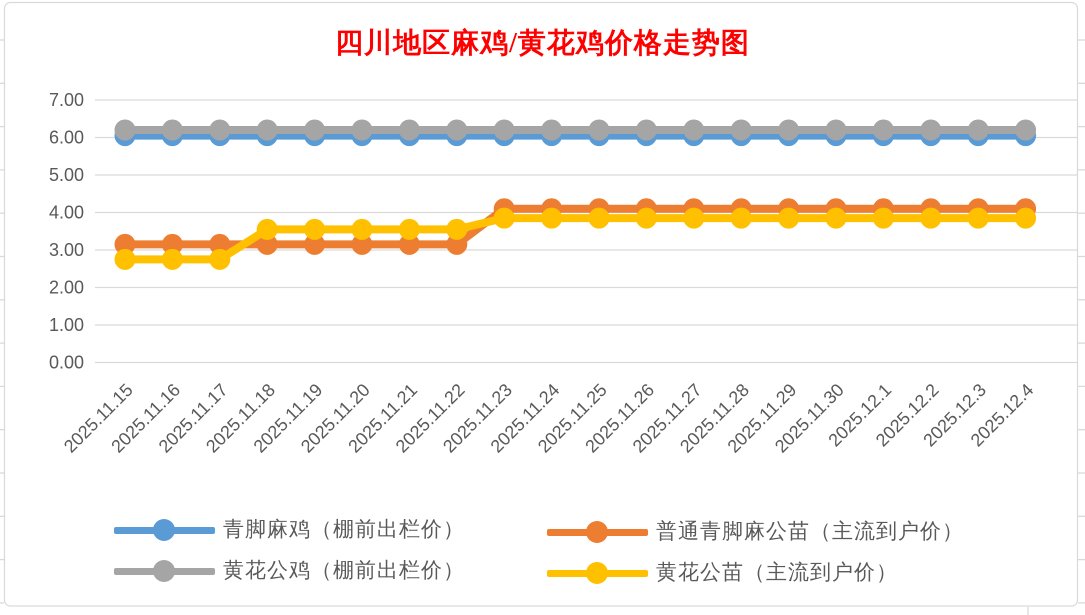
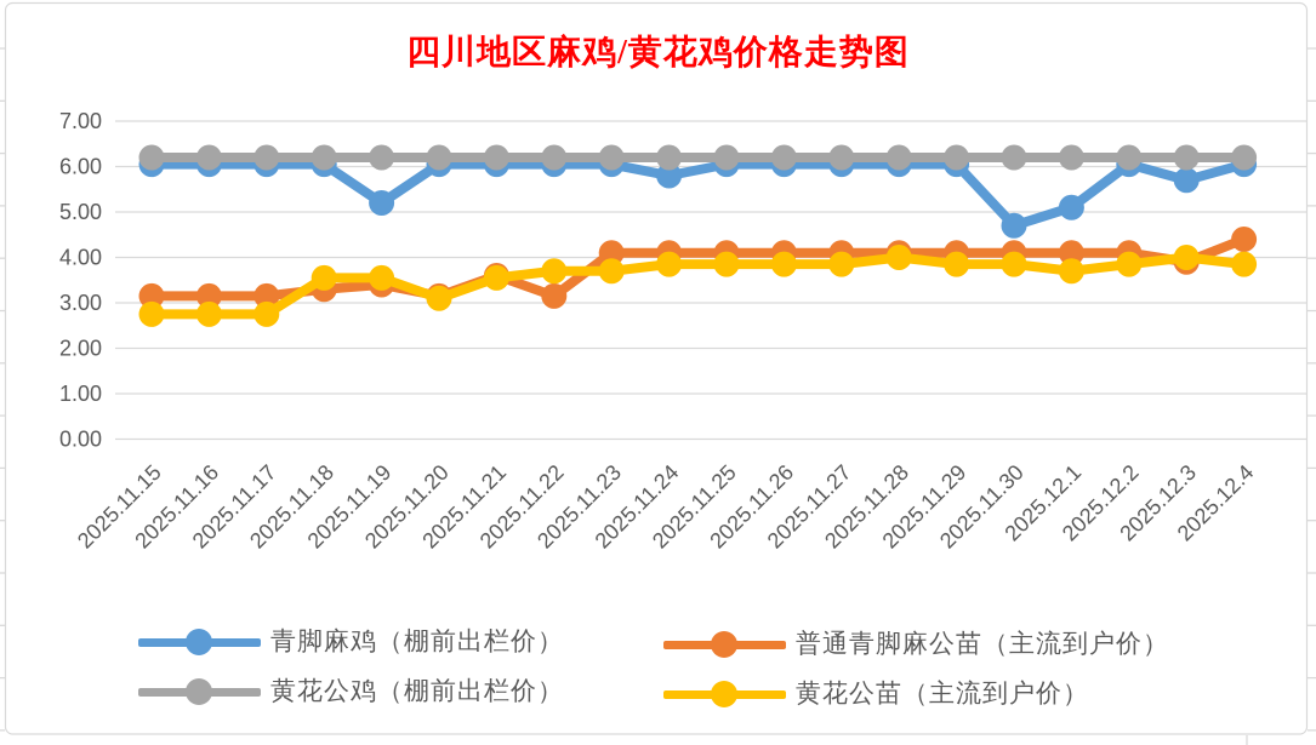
普通青脚麻公苗（主流到户价）/2025.11.18: 3.1 -> 3.3
青脚麻鸡（棚前出栏价）/2025.11.19: 6.0 -> 5.2
普通青脚麻公苗（主流到户价）/2025.11.19: 3.1 -> 3.4
黄花公苗（主流到户价）/2025.11.20: 3.5 -> 3.1
普通青脚麻公苗（主流到户价）/2025.11.21: 3.1 -> 3.6
黄花公苗（主流到户价）/2025.11.22: 3.5 -> 3.7
黄花公苗（主流到户价）/2025.11.23: 3.9 -> 3.7
青脚麻鸡（棚前出栏价）/2025.11.24: 6.0 -> 5.8
黄花公苗（主流到户价）/2025.11.28: 3.9 -> 4.0
青脚麻鸡（棚前出栏价）/2025.11.30: 6.0 -> 4.7
青脚麻鸡（棚前出栏价）/2025.12.1: 6.0 -> 5.1
黄花公苗（主流到户价）/2025.12.1: 3.9 -> 3.7
青脚麻鸡（棚前出栏价）/2025.12.3: 6.0 -> 5.7
普通青脚麻公苗（主流到户价）/2025.12.3: 4.1 -> 3.9
黄花公苗（主流到户价）/2025.12.3: 3.9 -> 4.0
普通青脚麻公苗（主流到户价）/2025.12.4: 4.1 -> 4.4
